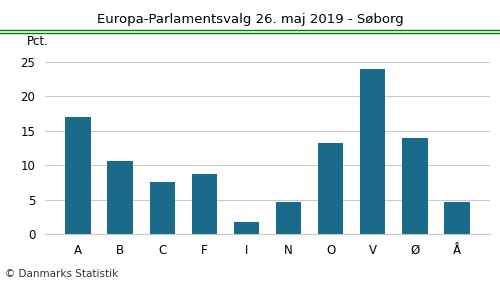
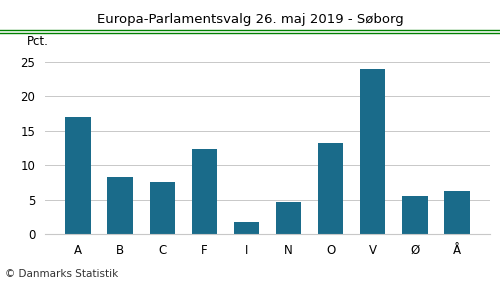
B: 10.6 -> 8.3
F: 8.8 -> 12.3
Ø: 14.0 -> 5.5
Å: 4.6 -> 6.2
